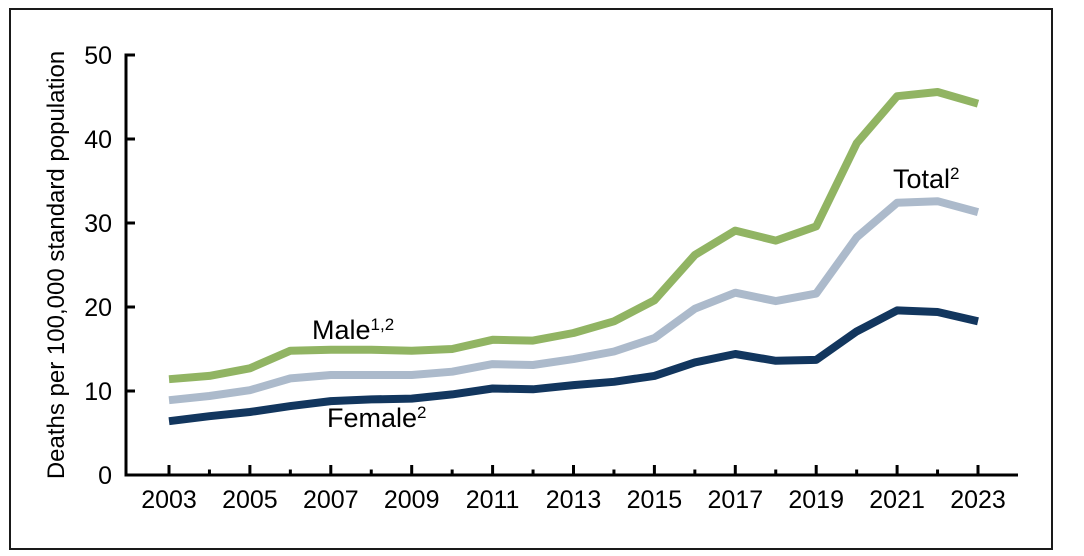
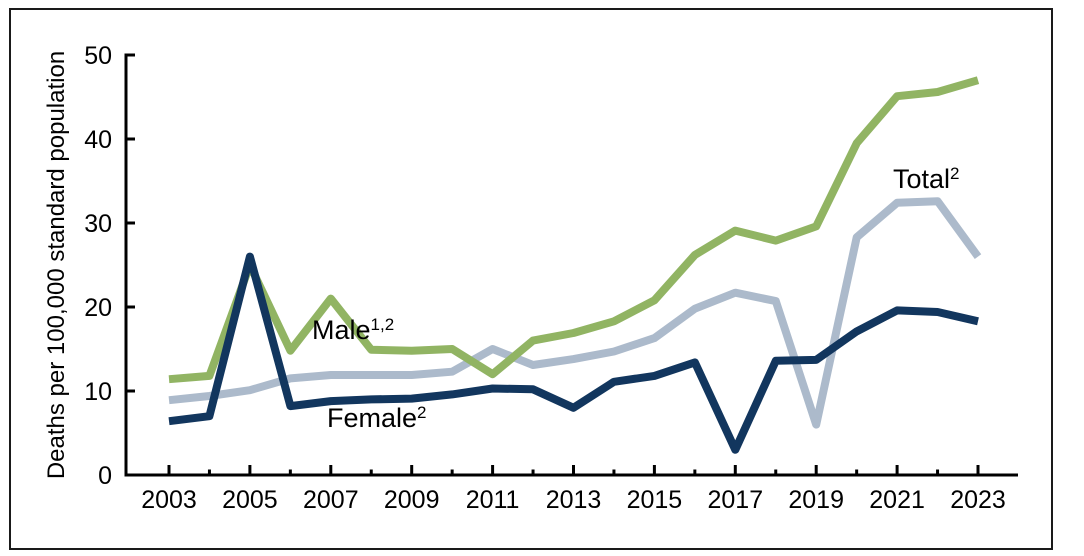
Male/2005: 13 -> 25
Female/2005: 8 -> 26
Male/2007: 15 -> 21
Male/2011: 16 -> 12
Total/2011: 13 -> 15
Female/2013: 11 -> 8
Female/2017: 14 -> 3
Total/2019: 22 -> 6
Male/2023: 44 -> 47
Total/2023: 31 -> 26
